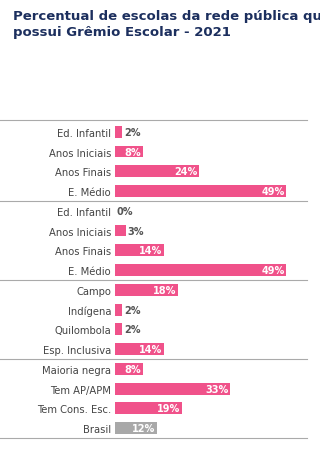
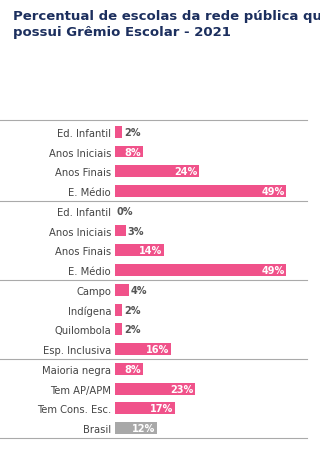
Campo: 18% -> 4%
Esp. Inclusiva: 14% -> 16%
Tem AP/APM: 33% -> 23%
Tem Cons. Esc.: 19% -> 17%
